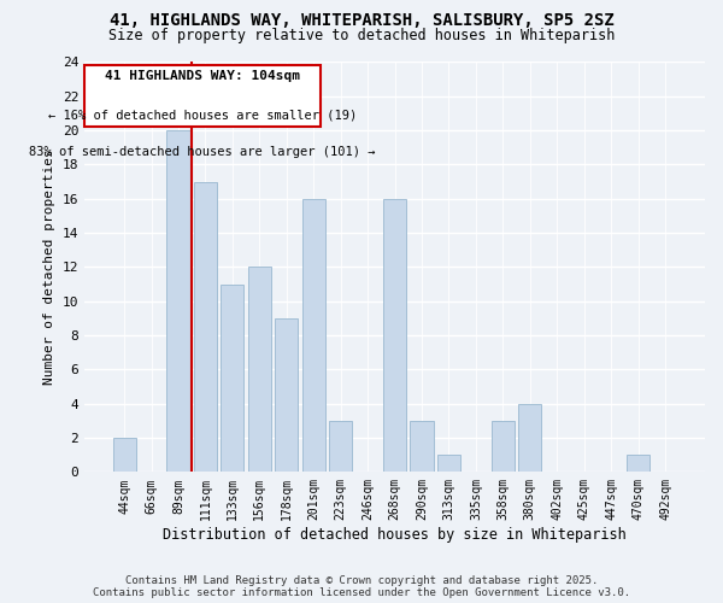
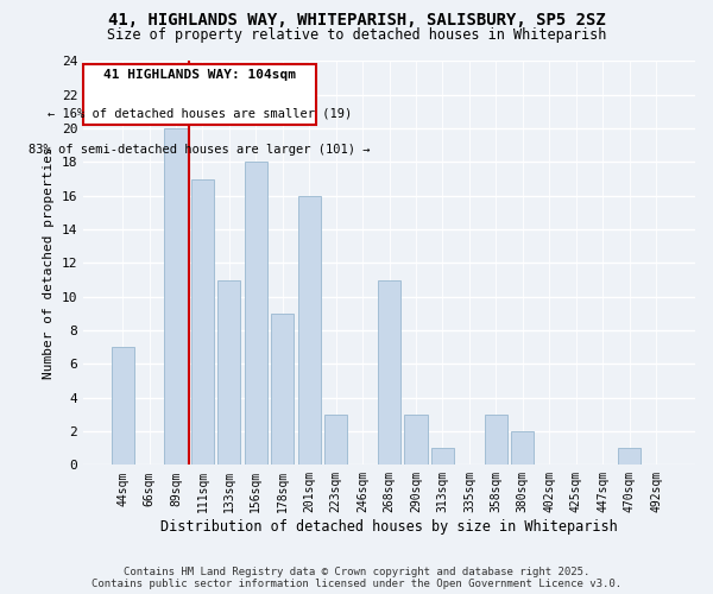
44sqm: 2 -> 7
156sqm: 12 -> 18
268sqm: 16 -> 11
380sqm: 4 -> 2
